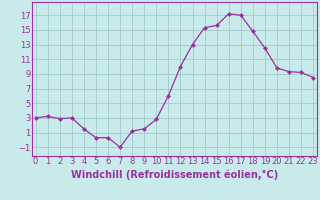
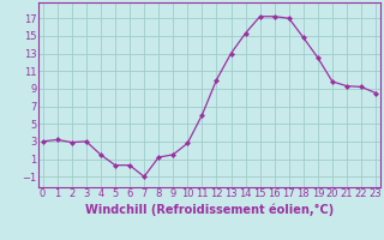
15: 15.6 -> 17.2
